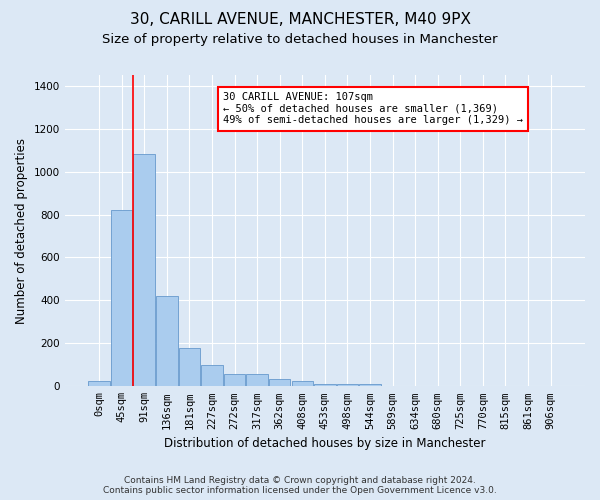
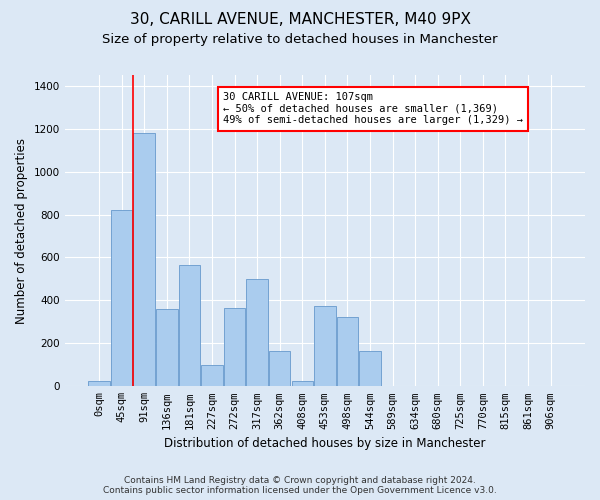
91sqm: 1080 -> 1180
136sqm: 420 -> 360
181sqm: 180 -> 565
272sqm: 57 -> 365
317sqm: 57 -> 500
362sqm: 35 -> 165
453sqm: 12 -> 375
498sqm: 12 -> 325
544sqm: 12 -> 165
